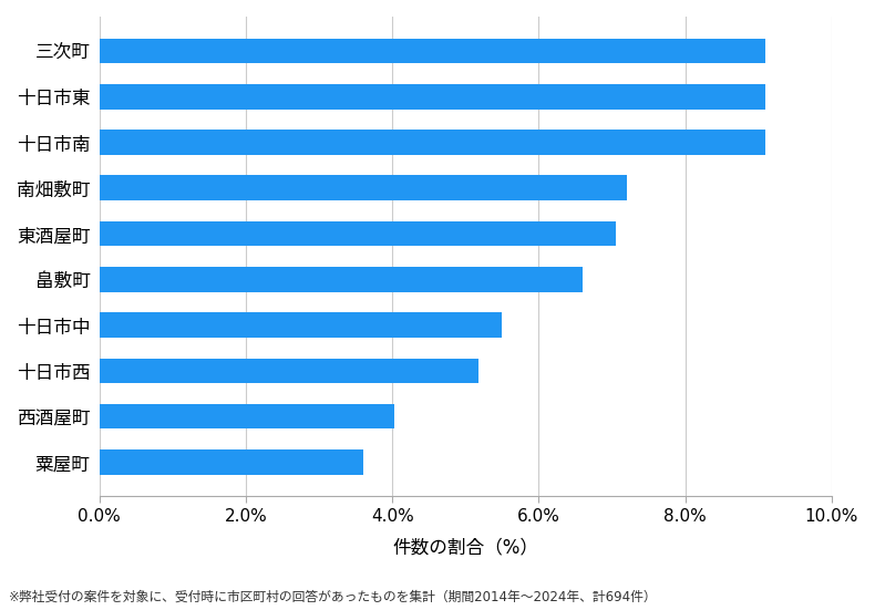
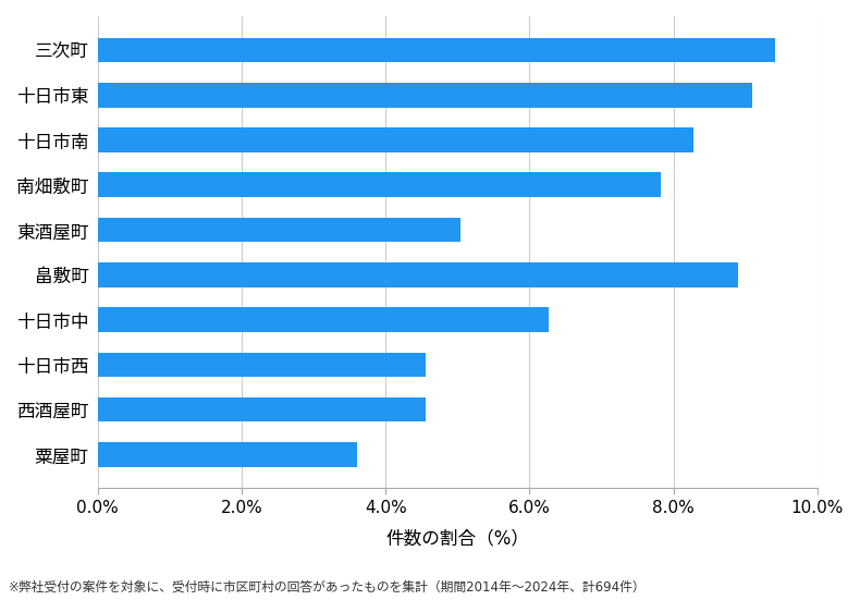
三次町: 9.10% -> 9.42%
十日市南: 9.10% -> 8.28%
南畑敷町: 7.20% -> 7.82%
東酒屋町: 7.05% -> 5.04%
畠敷町: 6.60% -> 8.90%
十日市中: 5.50% -> 6.26%
十日市西: 5.18% -> 4.56%
西酒屋町: 4.03% -> 4.56%
